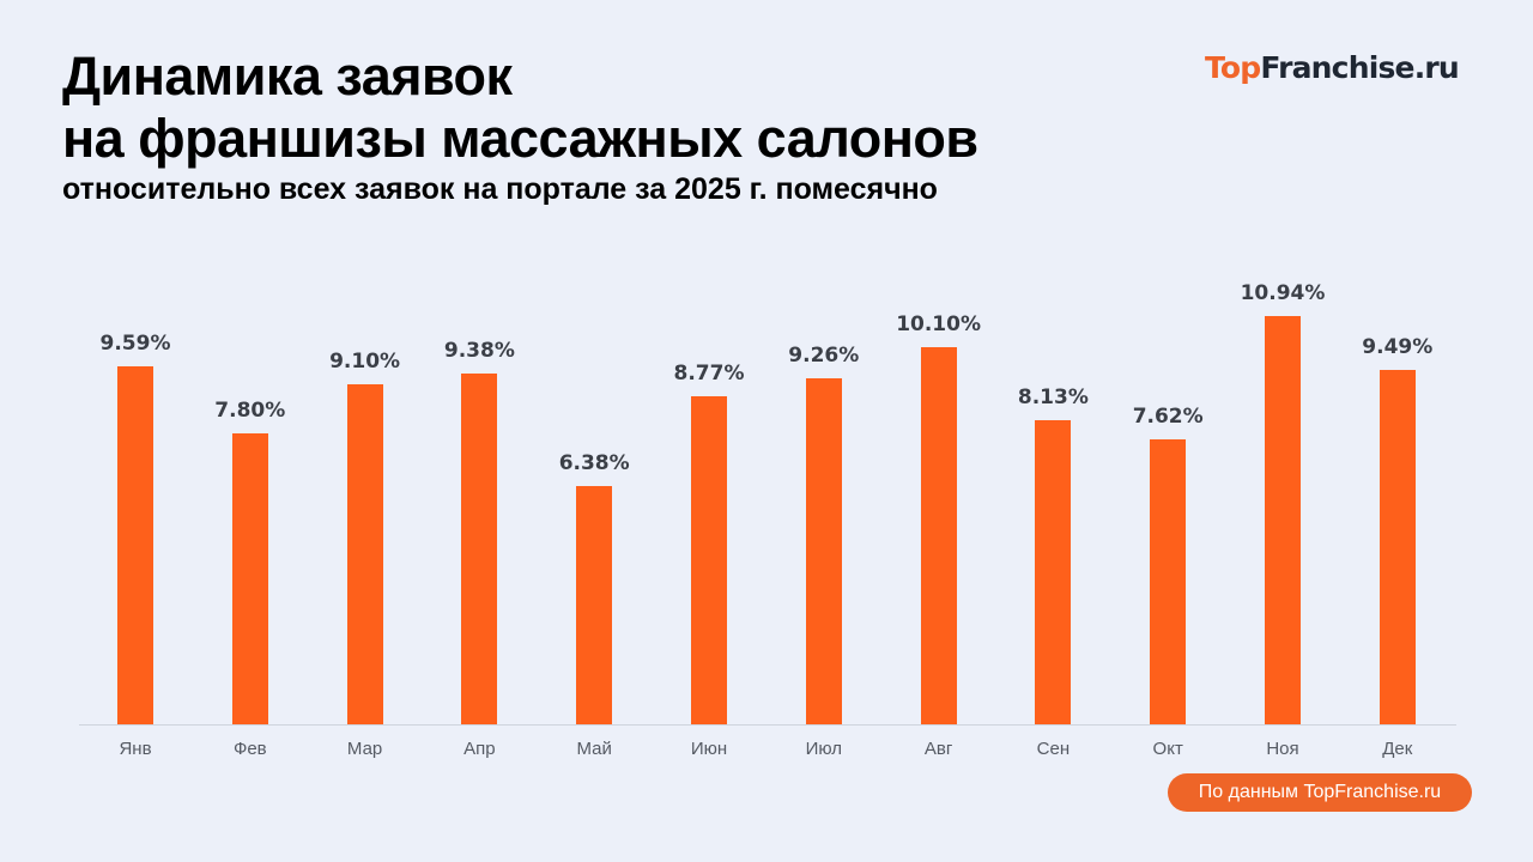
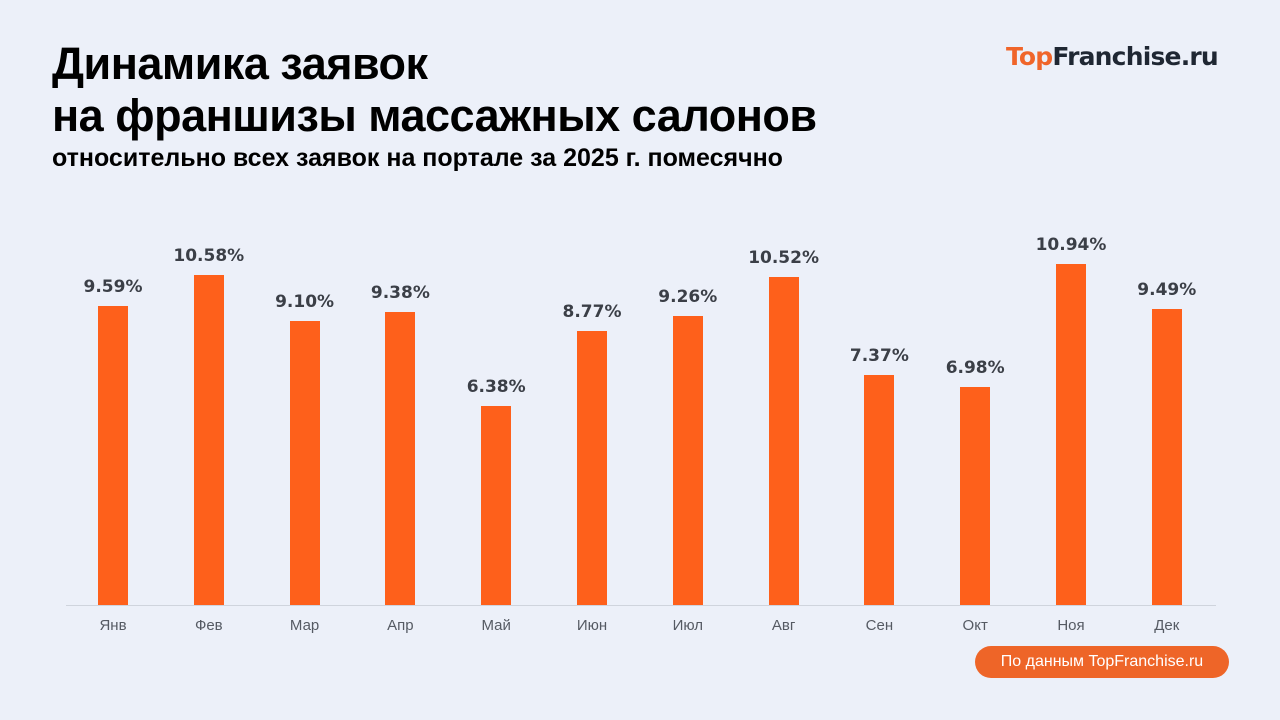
Фев: 7.80% -> 10.58%
Авг: 10.10% -> 10.52%
Сен: 8.13% -> 7.37%
Окт: 7.62% -> 6.98%
